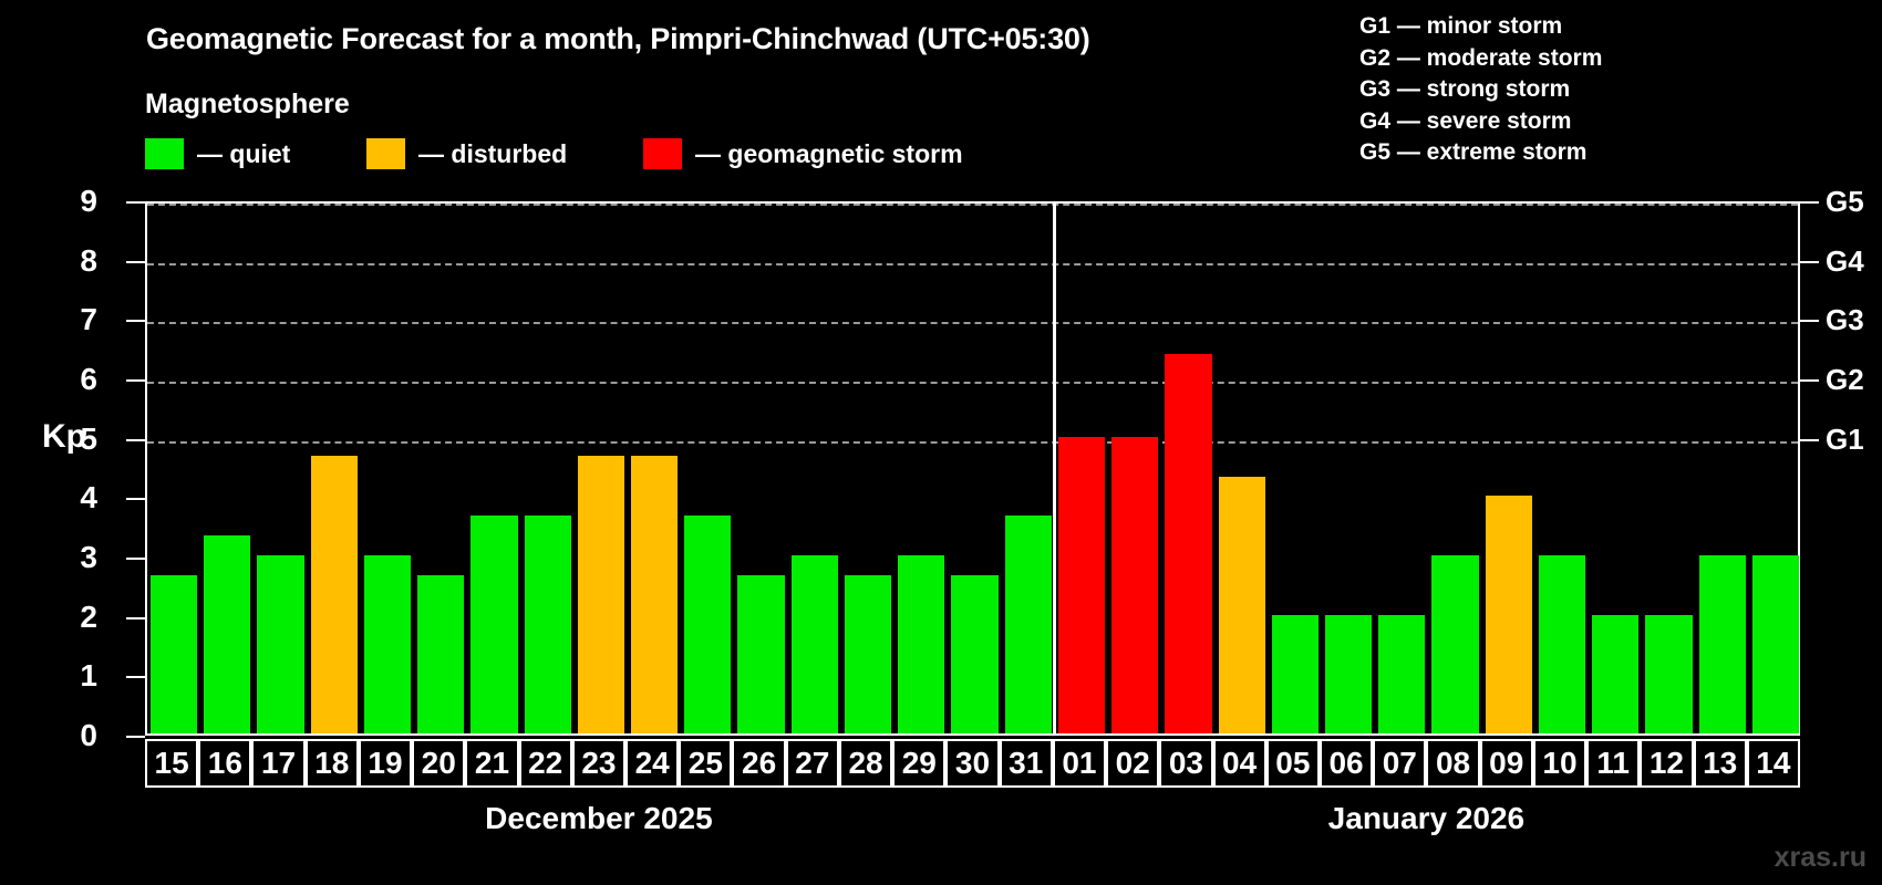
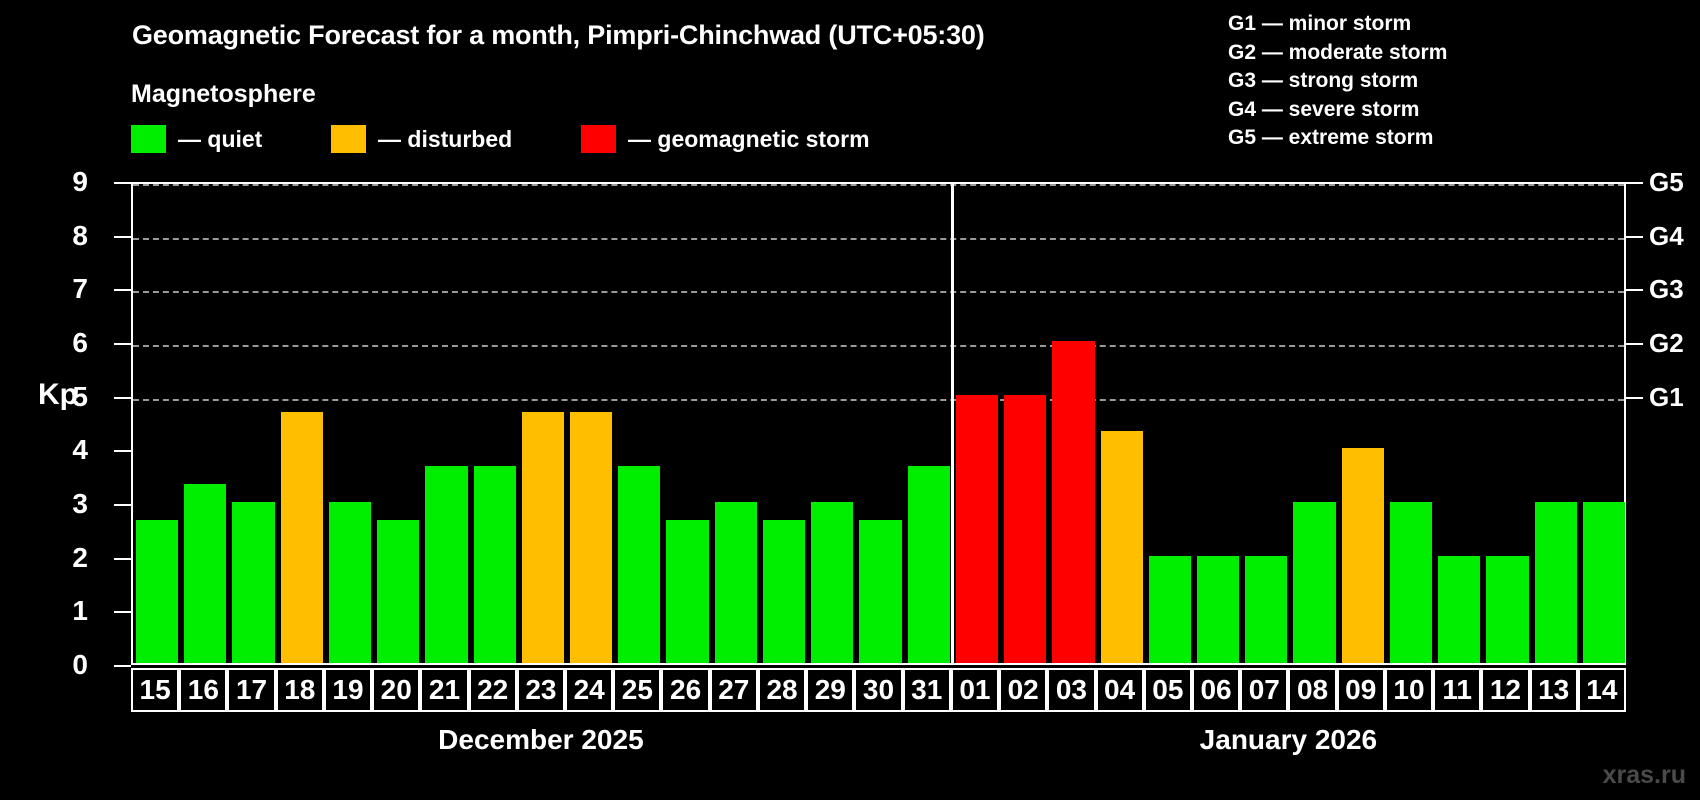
03: 6.4 -> 6.0
